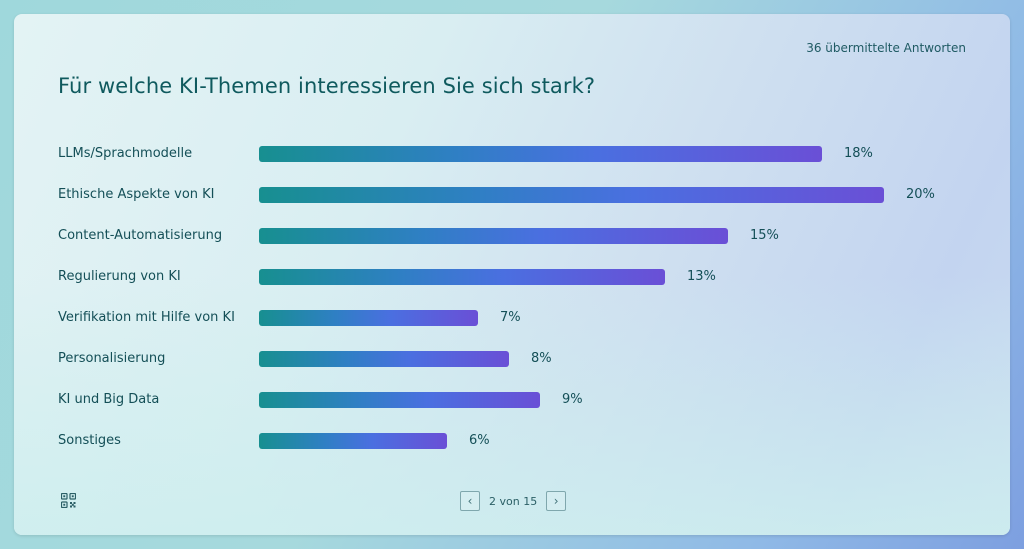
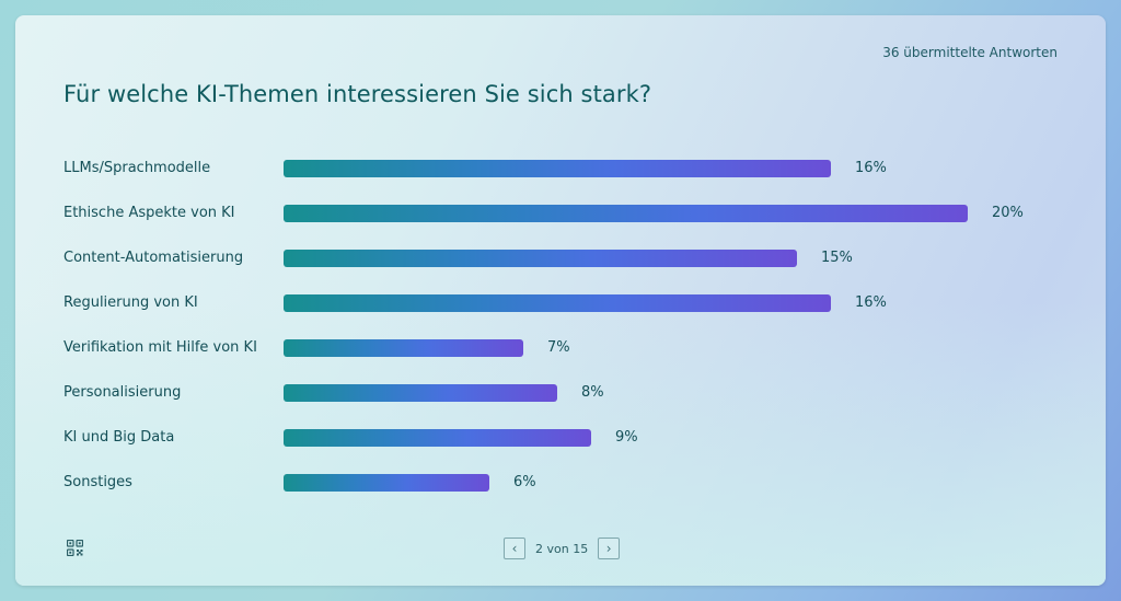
LLMs/Sprachmodelle: 18% -> 16%
Regulierung von KI: 13% -> 16%
